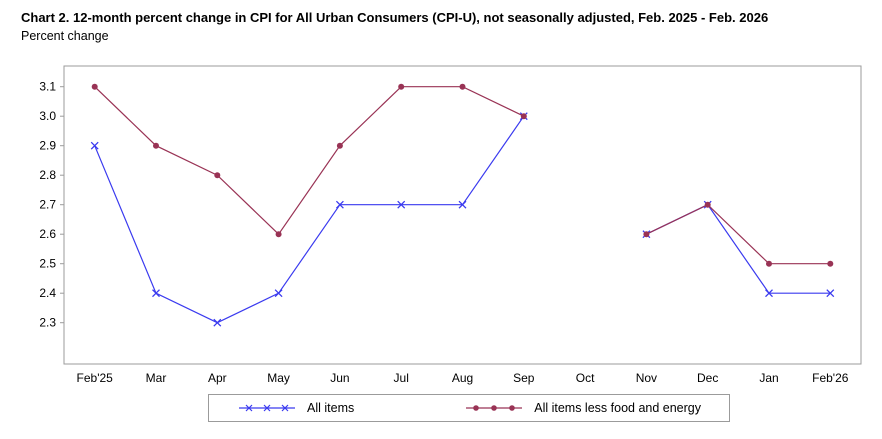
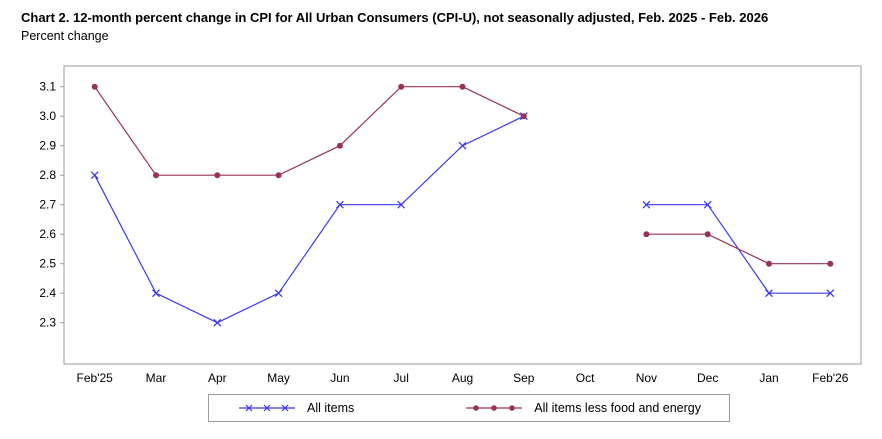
All items/Feb'25: 2.9 -> 2.8
All items less food and energy/Mar: 2.9 -> 2.8
All items less food and energy/May: 2.6 -> 2.8
All items/Aug: 2.7 -> 2.9
All items/Nov: 2.6 -> 2.7
All items less food and energy/Dec: 2.7 -> 2.6
